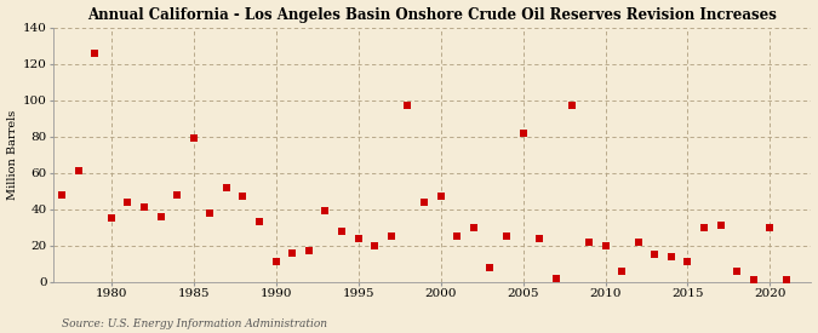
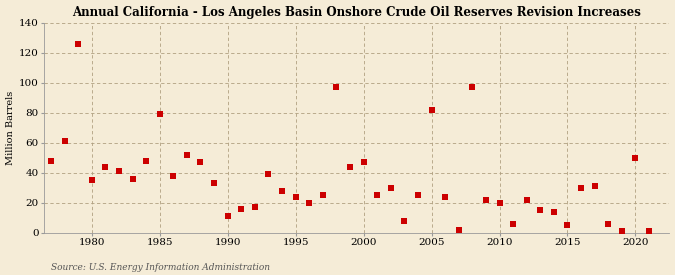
2015: 11 -> 5
2020: 30 -> 50
